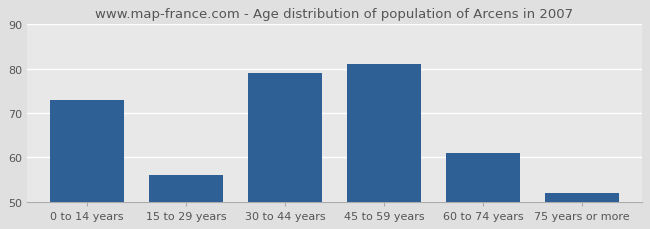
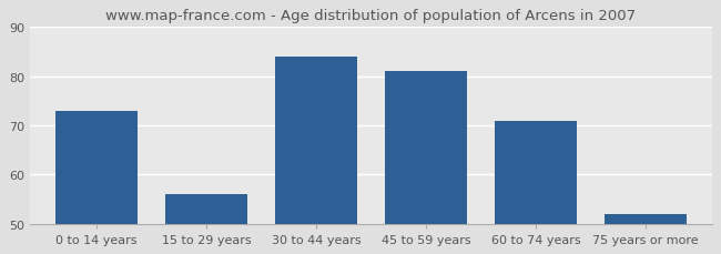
30 to 44 years: 79 -> 84
60 to 74 years: 61 -> 71
